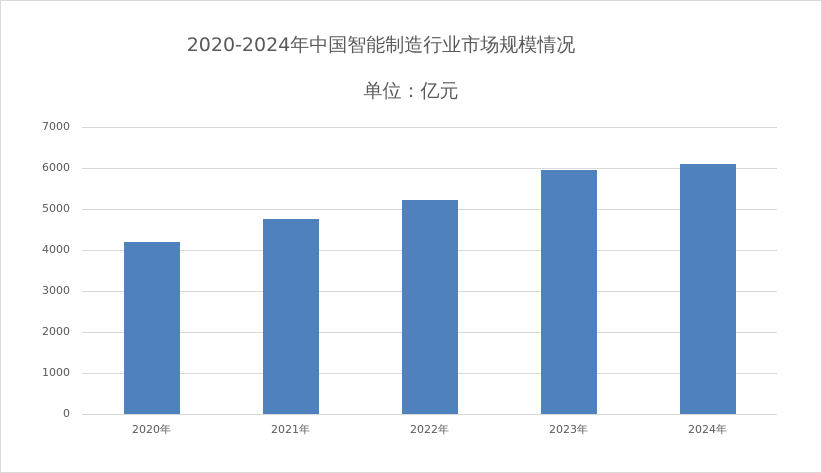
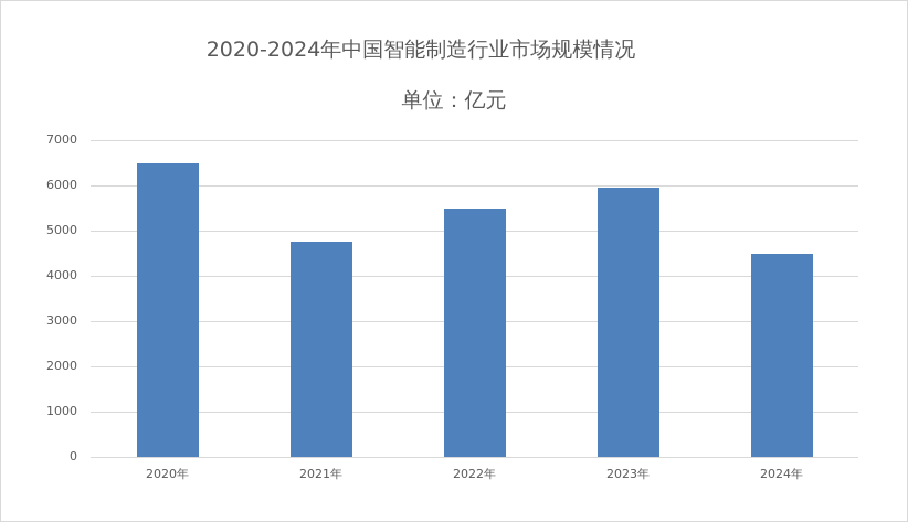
2020年: 4200 -> 6500
2022年: 5200 -> 5500
2024年: 6100 -> 4500
